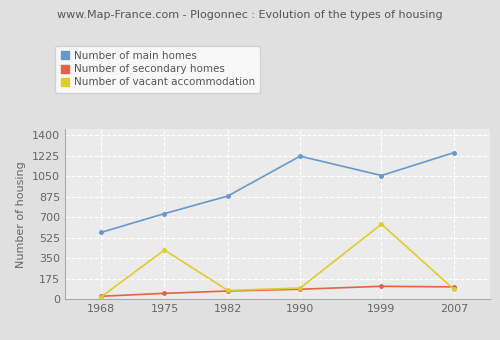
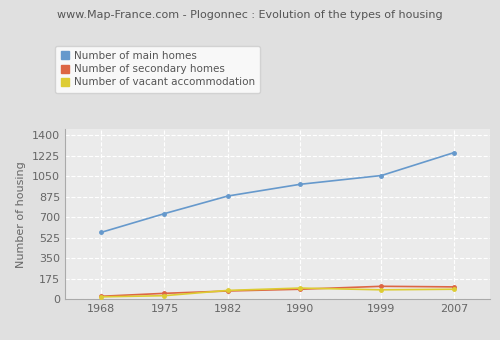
Number of vacant accommodation/1975: 420 -> 30
Number of main homes/1990: 1220 -> 980
Number of vacant accommodation/1999: 640 -> 80
